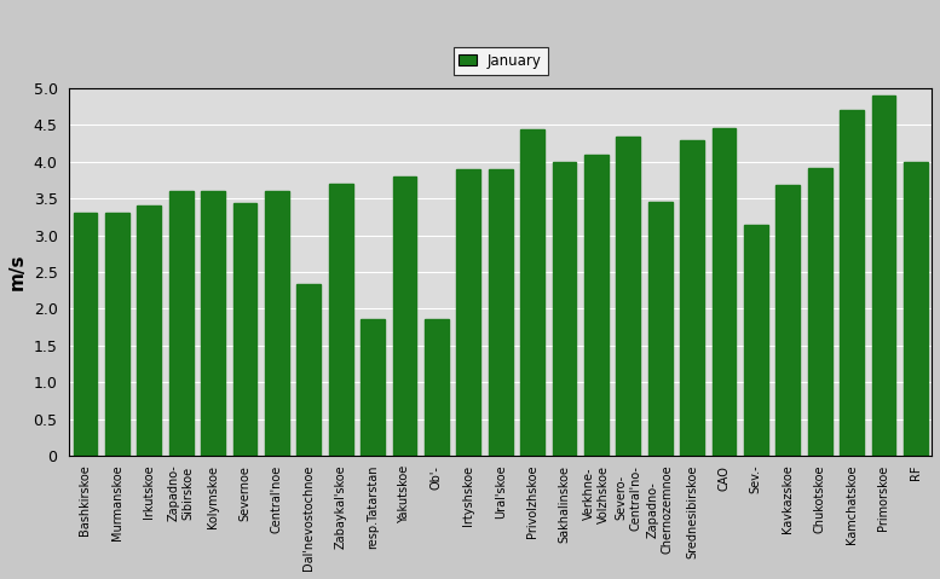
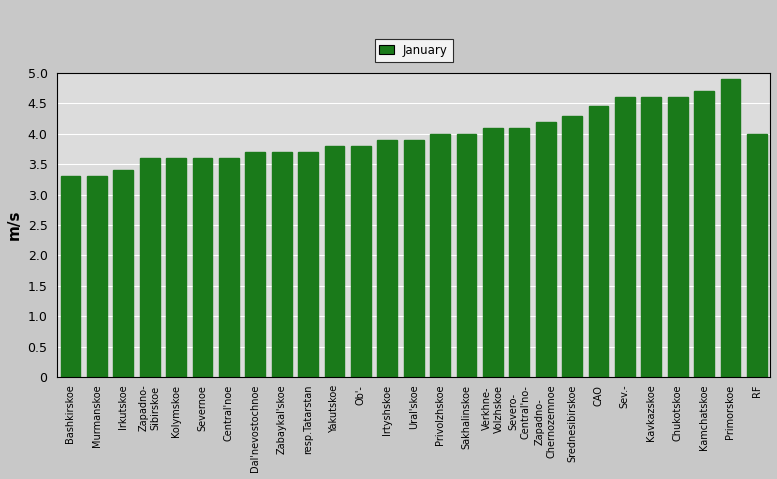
Severnoe: 3.44 -> 3.60
Dal'nevostochnoe: 2.34 -> 3.70
resp.Tatarstan: 1.86 -> 3.70
Ob'-: 1.86 -> 3.80
Privolzhskoe: 4.44 -> 4.00
Severo- Central'no-: 4.34 -> 4.10
Zapadno- Chernozemnoe: 3.46 -> 4.20
Sev.-: 3.14 -> 4.60
Kavkazskoe: 3.68 -> 4.60
Chukotskoe: 3.92 -> 4.60
